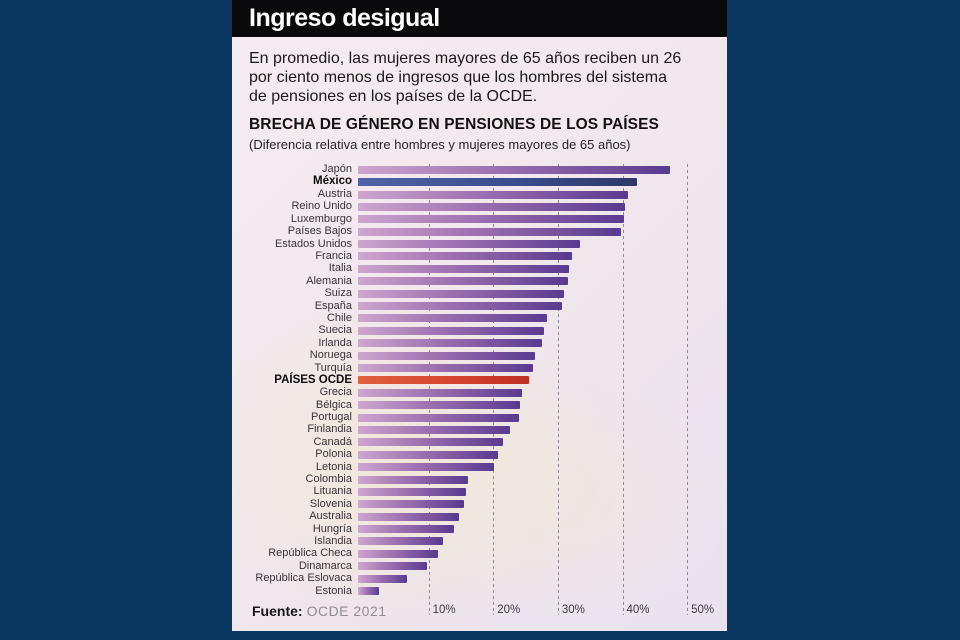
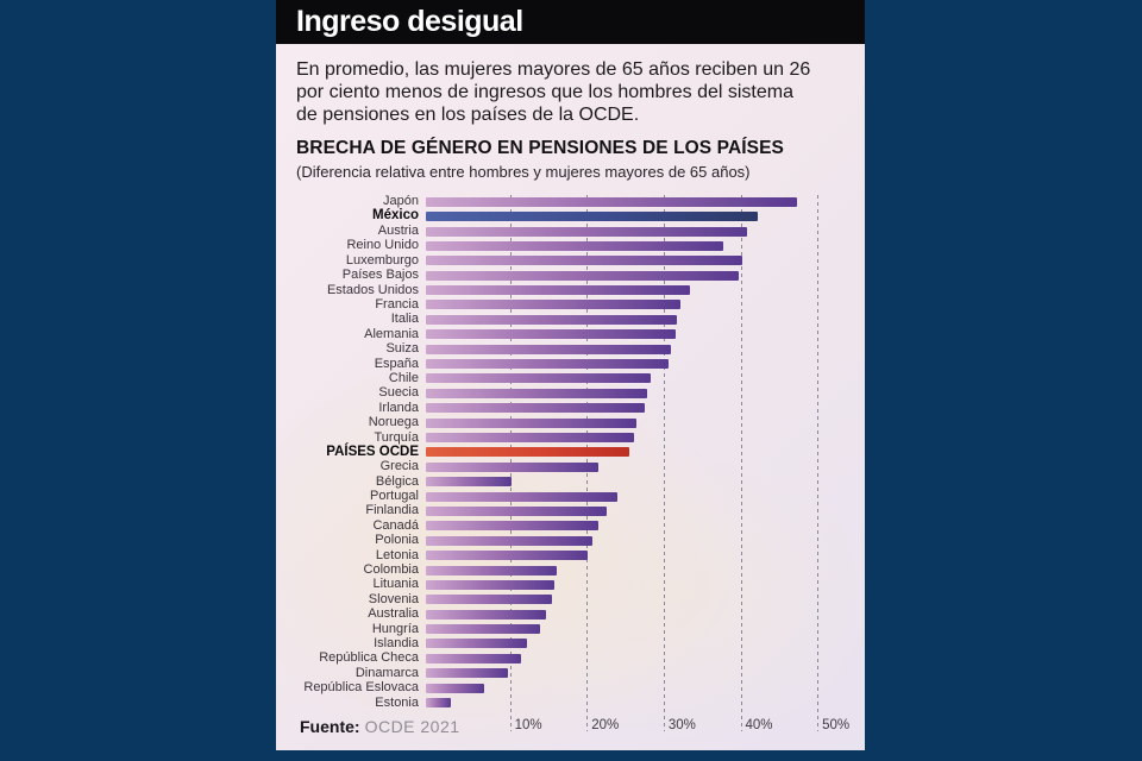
Reino Unido: 41% -> 38%
Grecia: 25% -> 22%
Bélgica: 25% -> 11%
